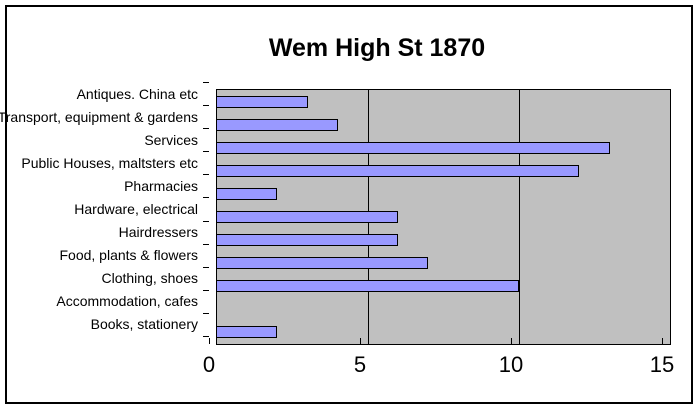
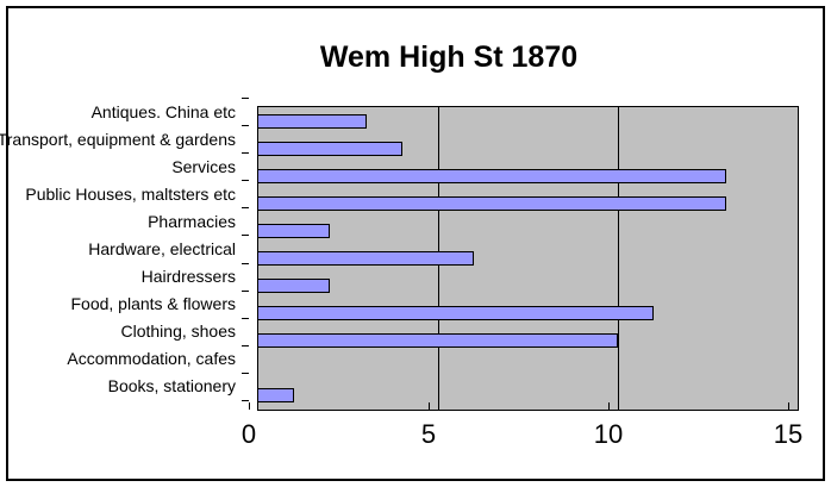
Public Houses, maltsters etc: 12 -> 13
Hairdressers: 6 -> 2
Food, plants & flowers: 7 -> 11
Books, stationery: 2 -> 1
